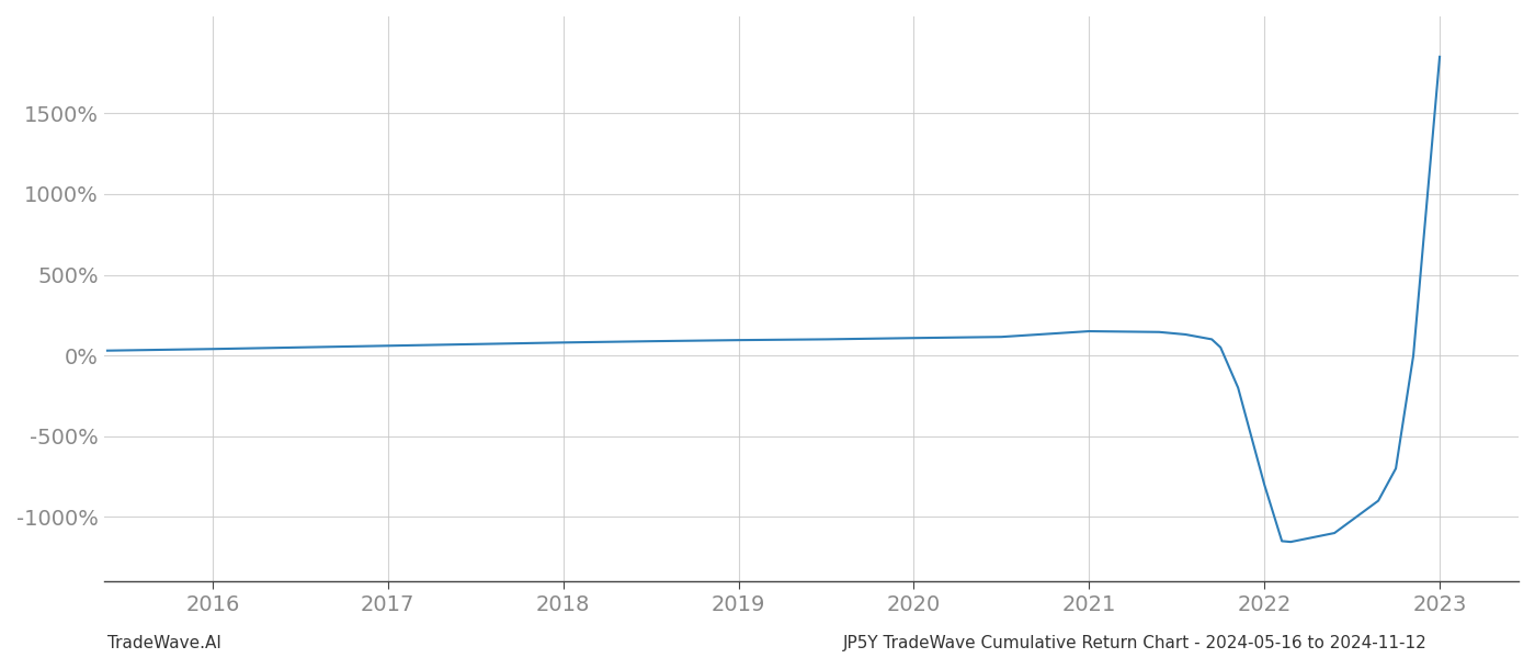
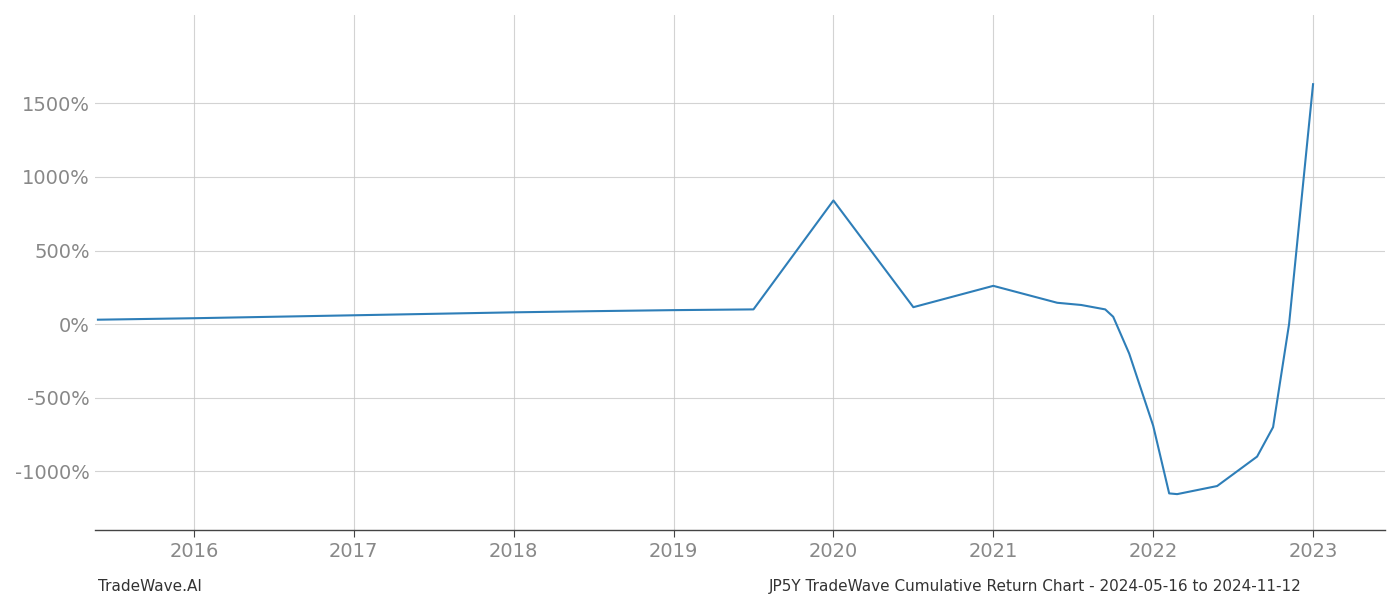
2020: 110% -> 840%
2021: 150% -> 260%
2022: -800% -> -690%
2023: 1850% -> 1630%
